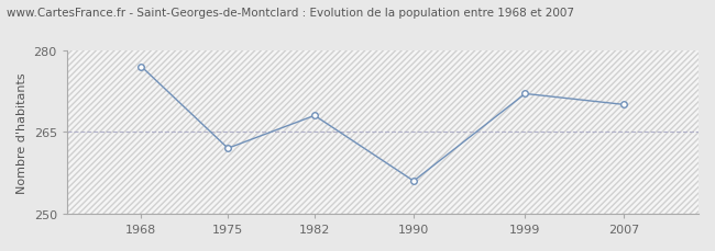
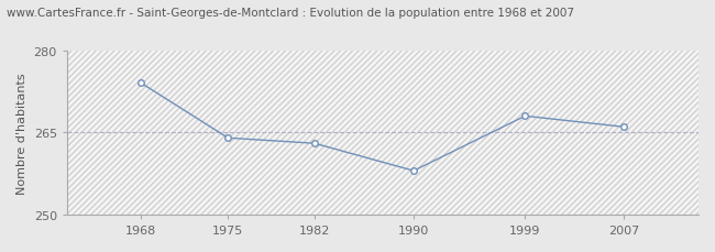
1968: 277 -> 274
1975: 262 -> 264
1982: 268 -> 263
1990: 256 -> 258
1999: 272 -> 268
2007: 270 -> 266
